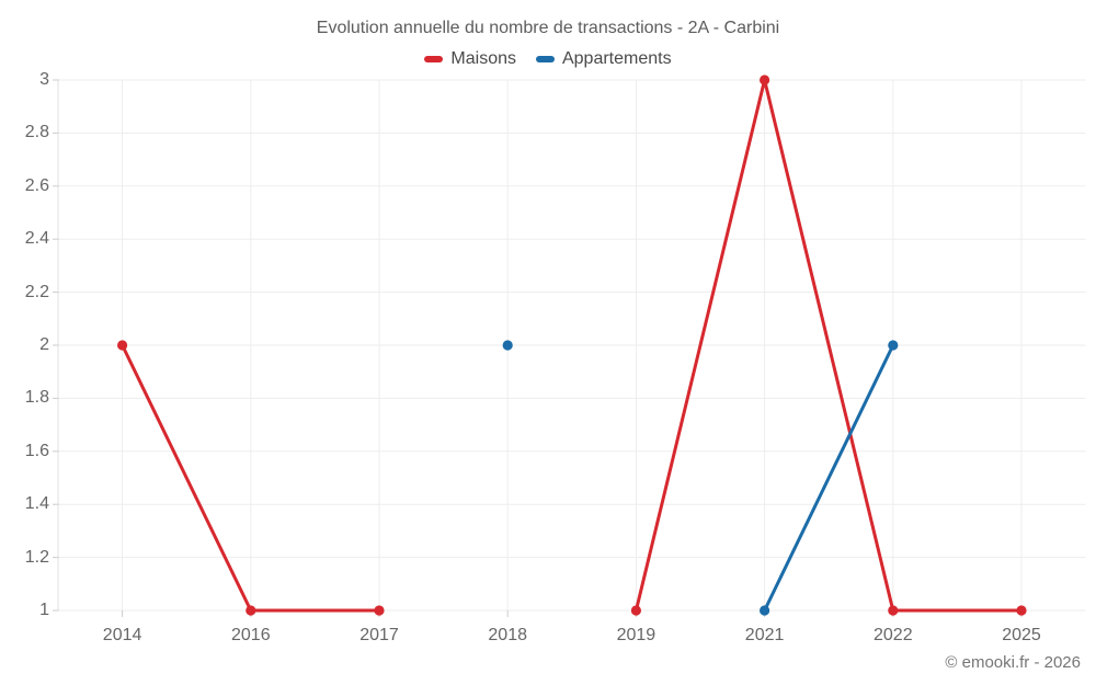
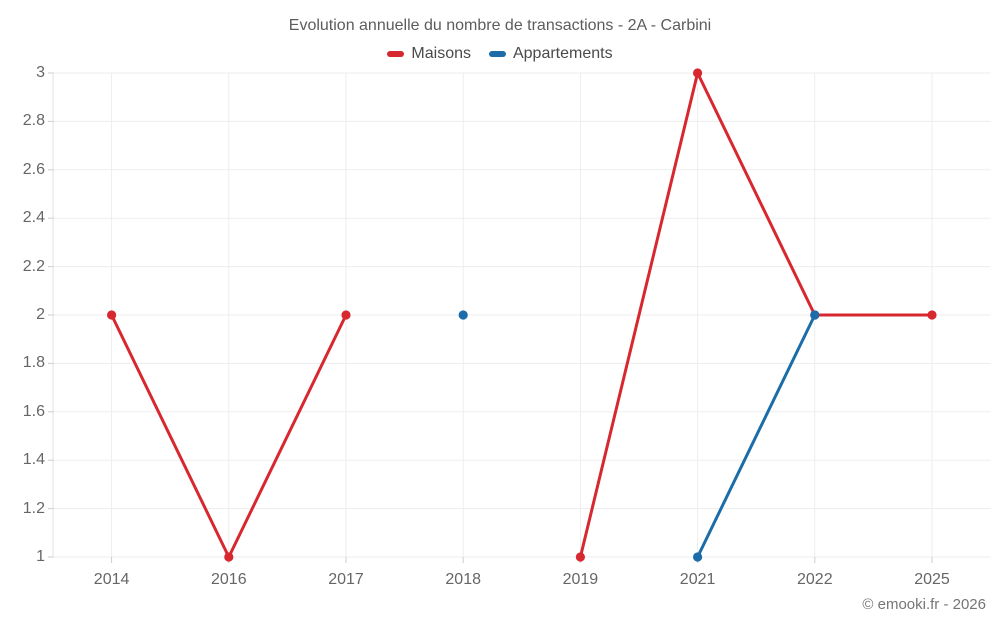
Maisons/2017: 1 -> 2
Maisons/2022: 1 -> 2
Maisons/2025: 1 -> 2
